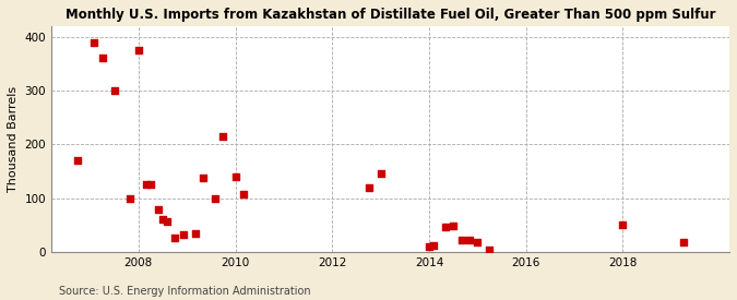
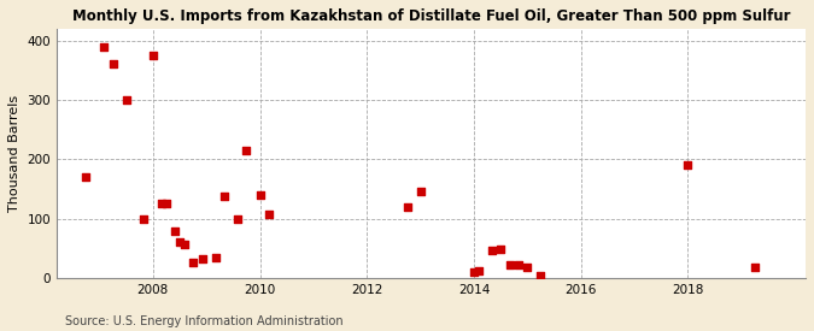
2018: 52 -> 190
